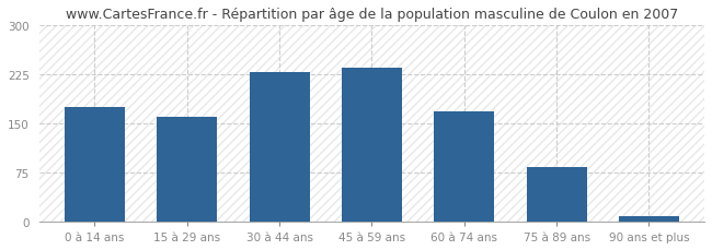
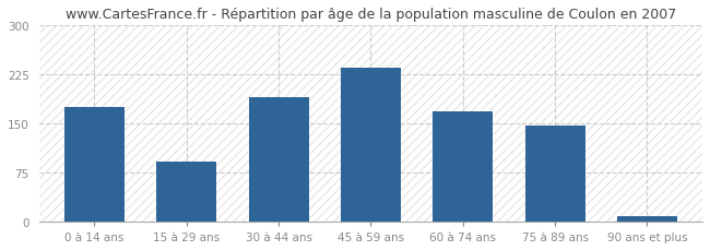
15 à 29 ans: 160 -> 92
30 à 44 ans: 228 -> 190
75 à 89 ans: 83 -> 146
